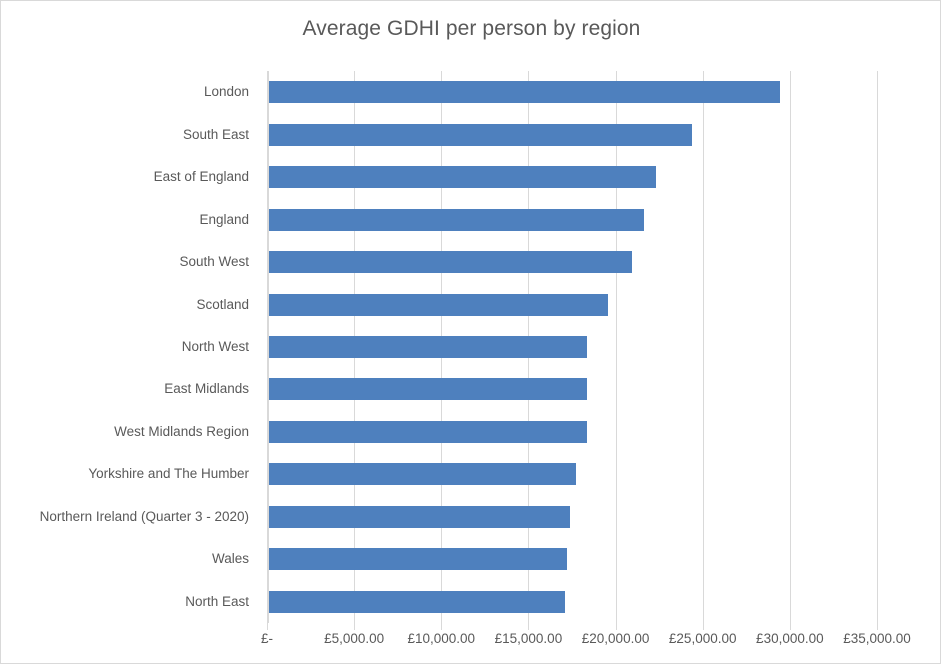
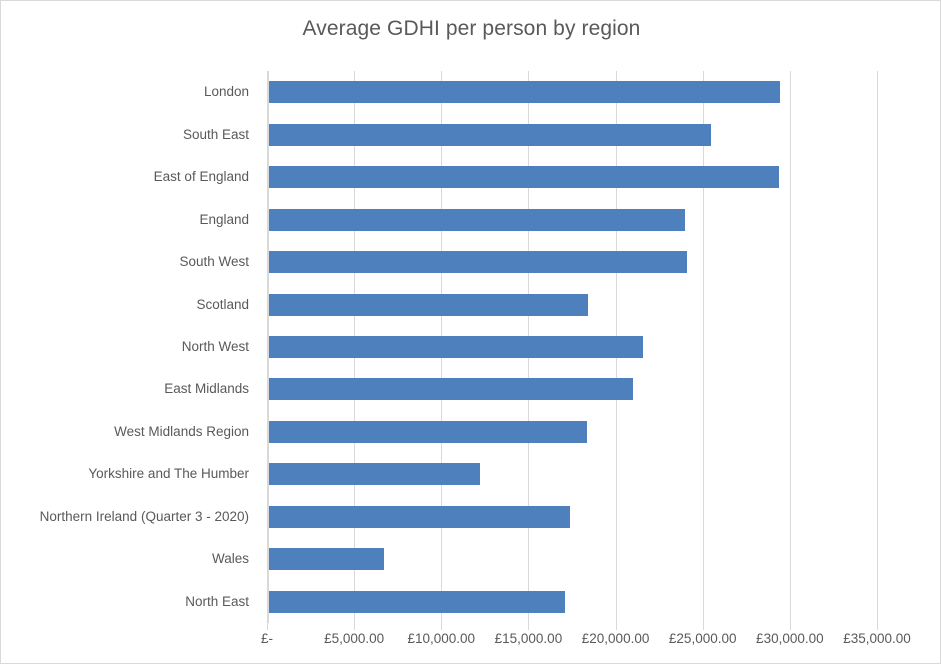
South East: £24400 -> £25500
East of England: £22300 -> £29400
England: £21600 -> £24000
South West: £20900 -> £24100
Scotland: £19600 -> £18400
North West: £18400 -> £21600
East Midlands: £18400 -> £21000
Yorkshire and The Humber: £17700 -> £12200
Wales: £17200 -> £6700
